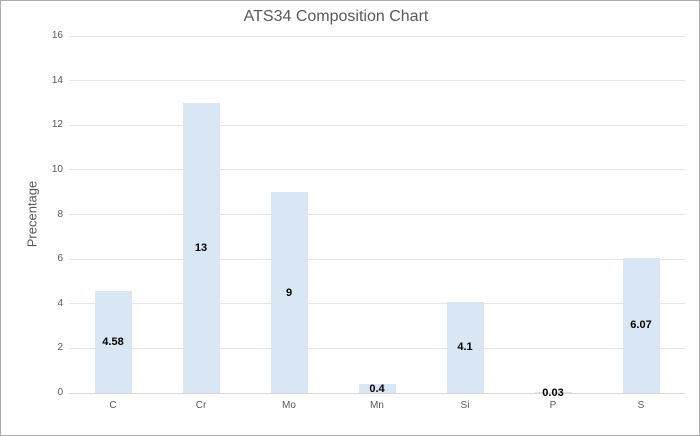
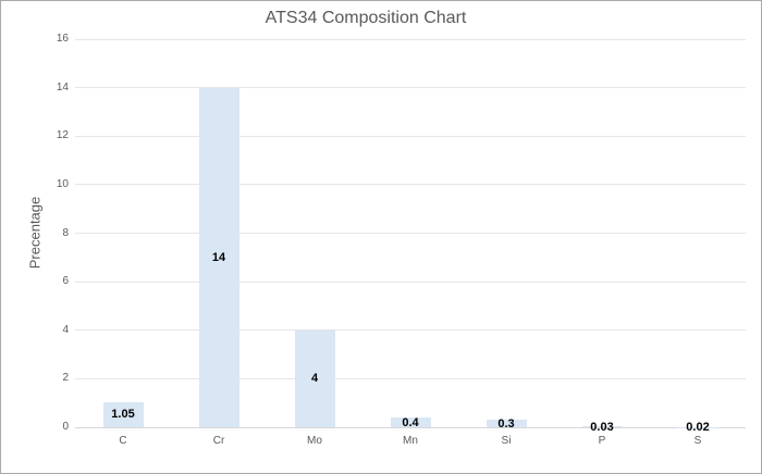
C: 4.58 -> 1.05
Cr: 13 -> 14
Mo: 9 -> 4
Si: 4.1 -> 0.3
S: 6.07 -> 0.02
